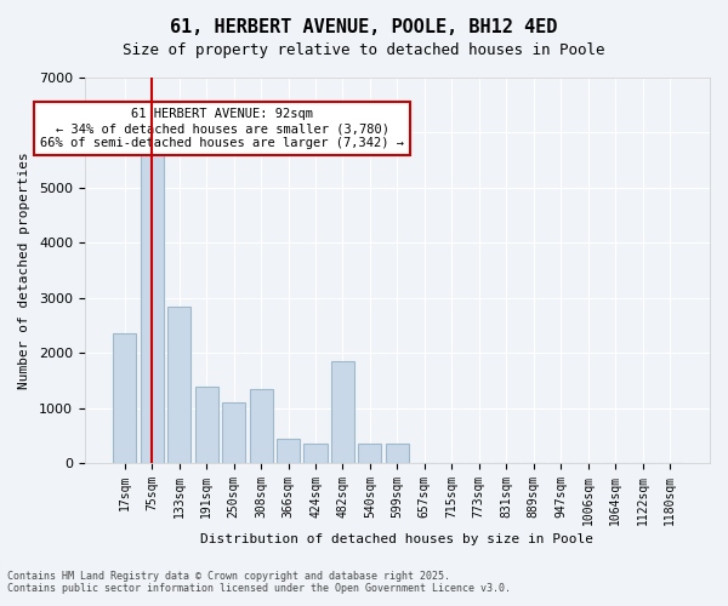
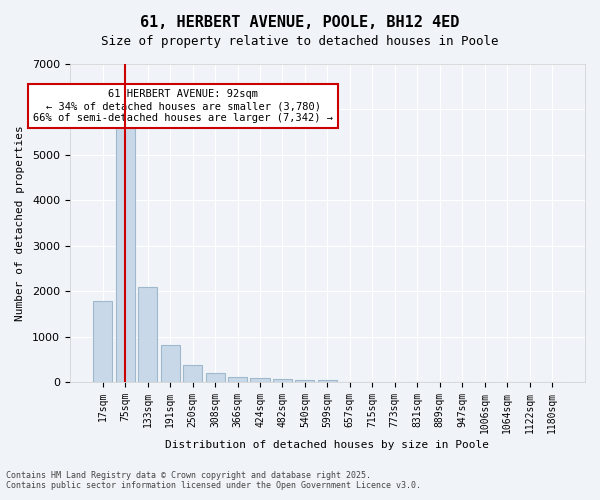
17sqm: 2350 -> 1780
133sqm: 2850 -> 2090
191sqm: 1400 -> 820
250sqm: 1100 -> 380
308sqm: 1350 -> 210
366sqm: 450 -> 120
424sqm: 350 -> 90
482sqm: 1850 -> 70
540sqm: 350 -> 60
599sqm: 350 -> 40
